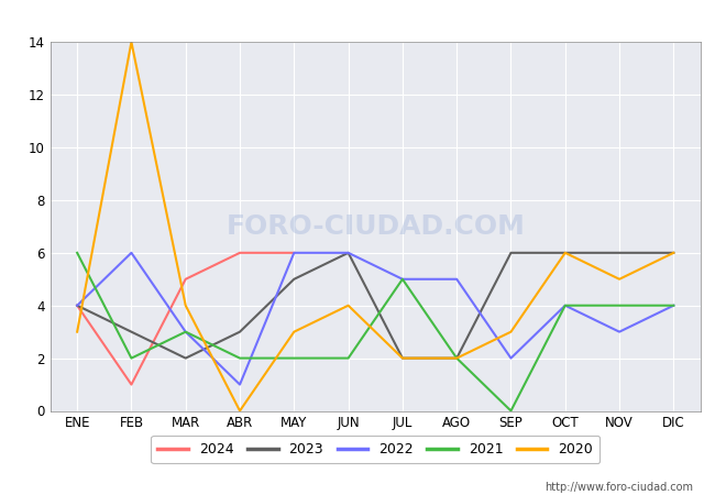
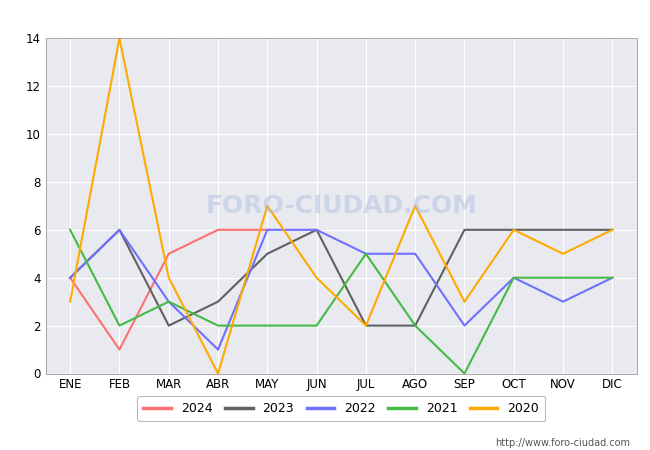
2023/FEB: 3 -> 6
2020/MAY: 3 -> 7
2020/AGO: 2 -> 7
